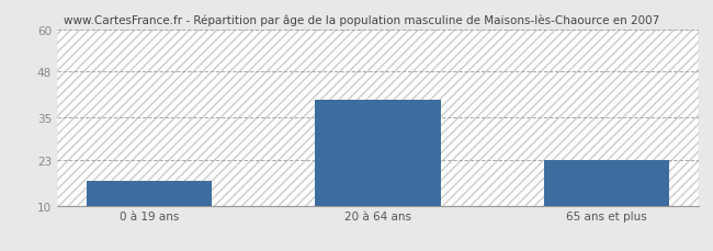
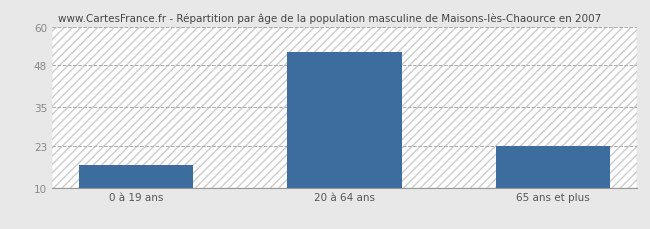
20 à 64 ans: 40 -> 52
